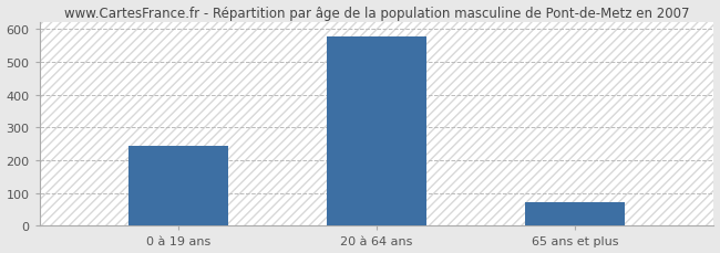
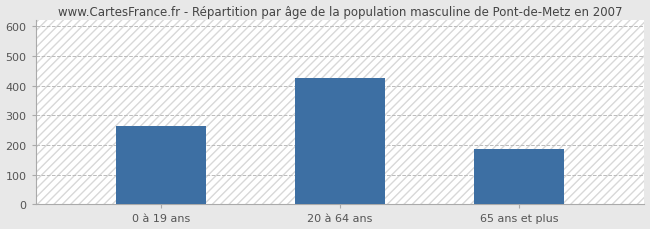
0 à 19 ans: 245 -> 265
20 à 64 ans: 578 -> 425
65 ans et plus: 72 -> 185
